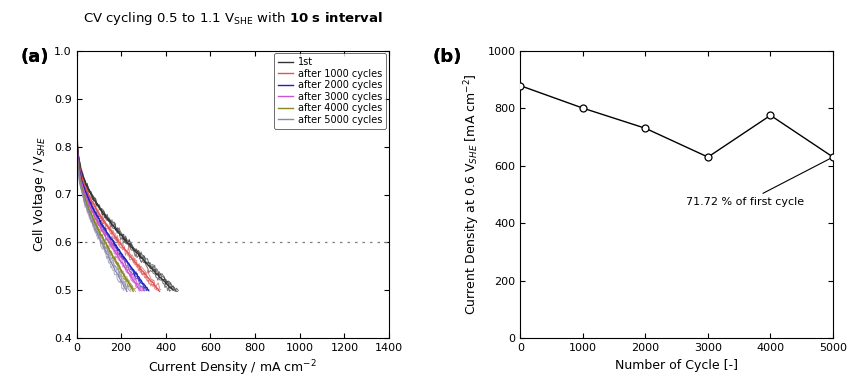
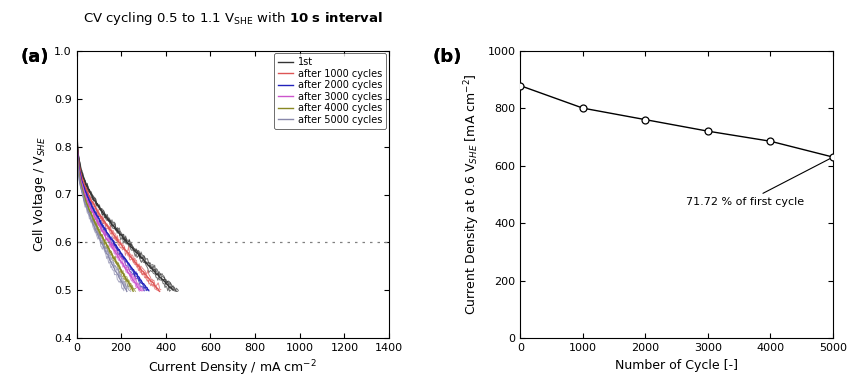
2000: 730 -> 760
3000: 630 -> 720
4000: 775 -> 685
